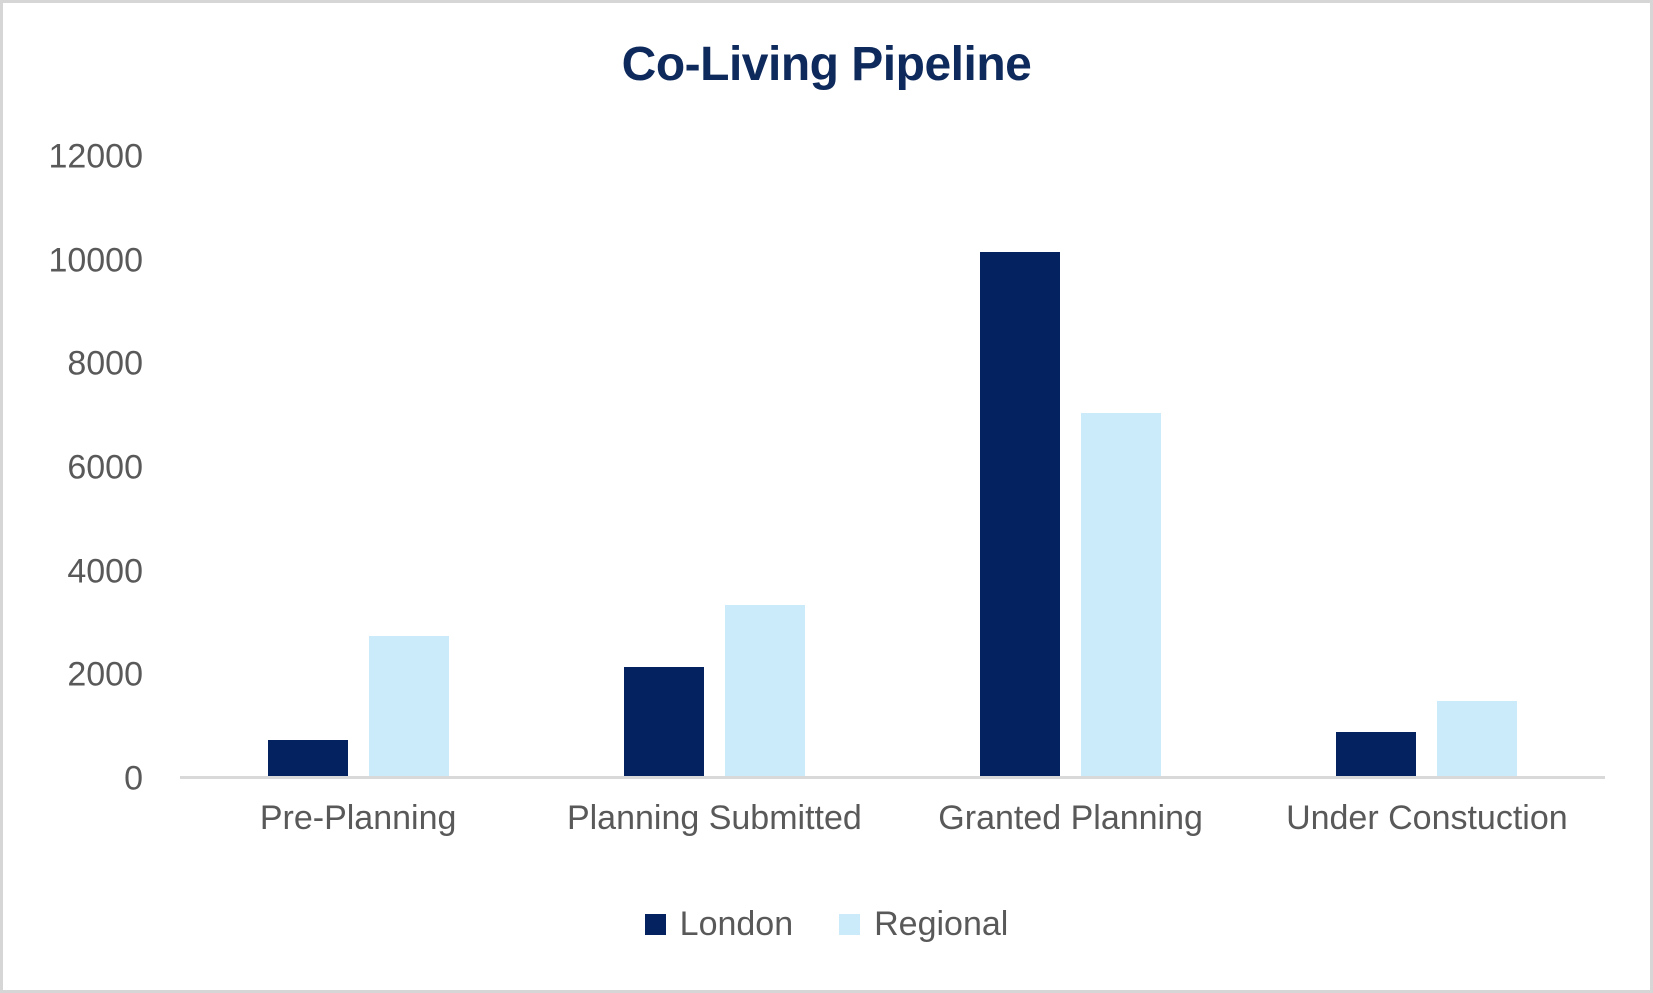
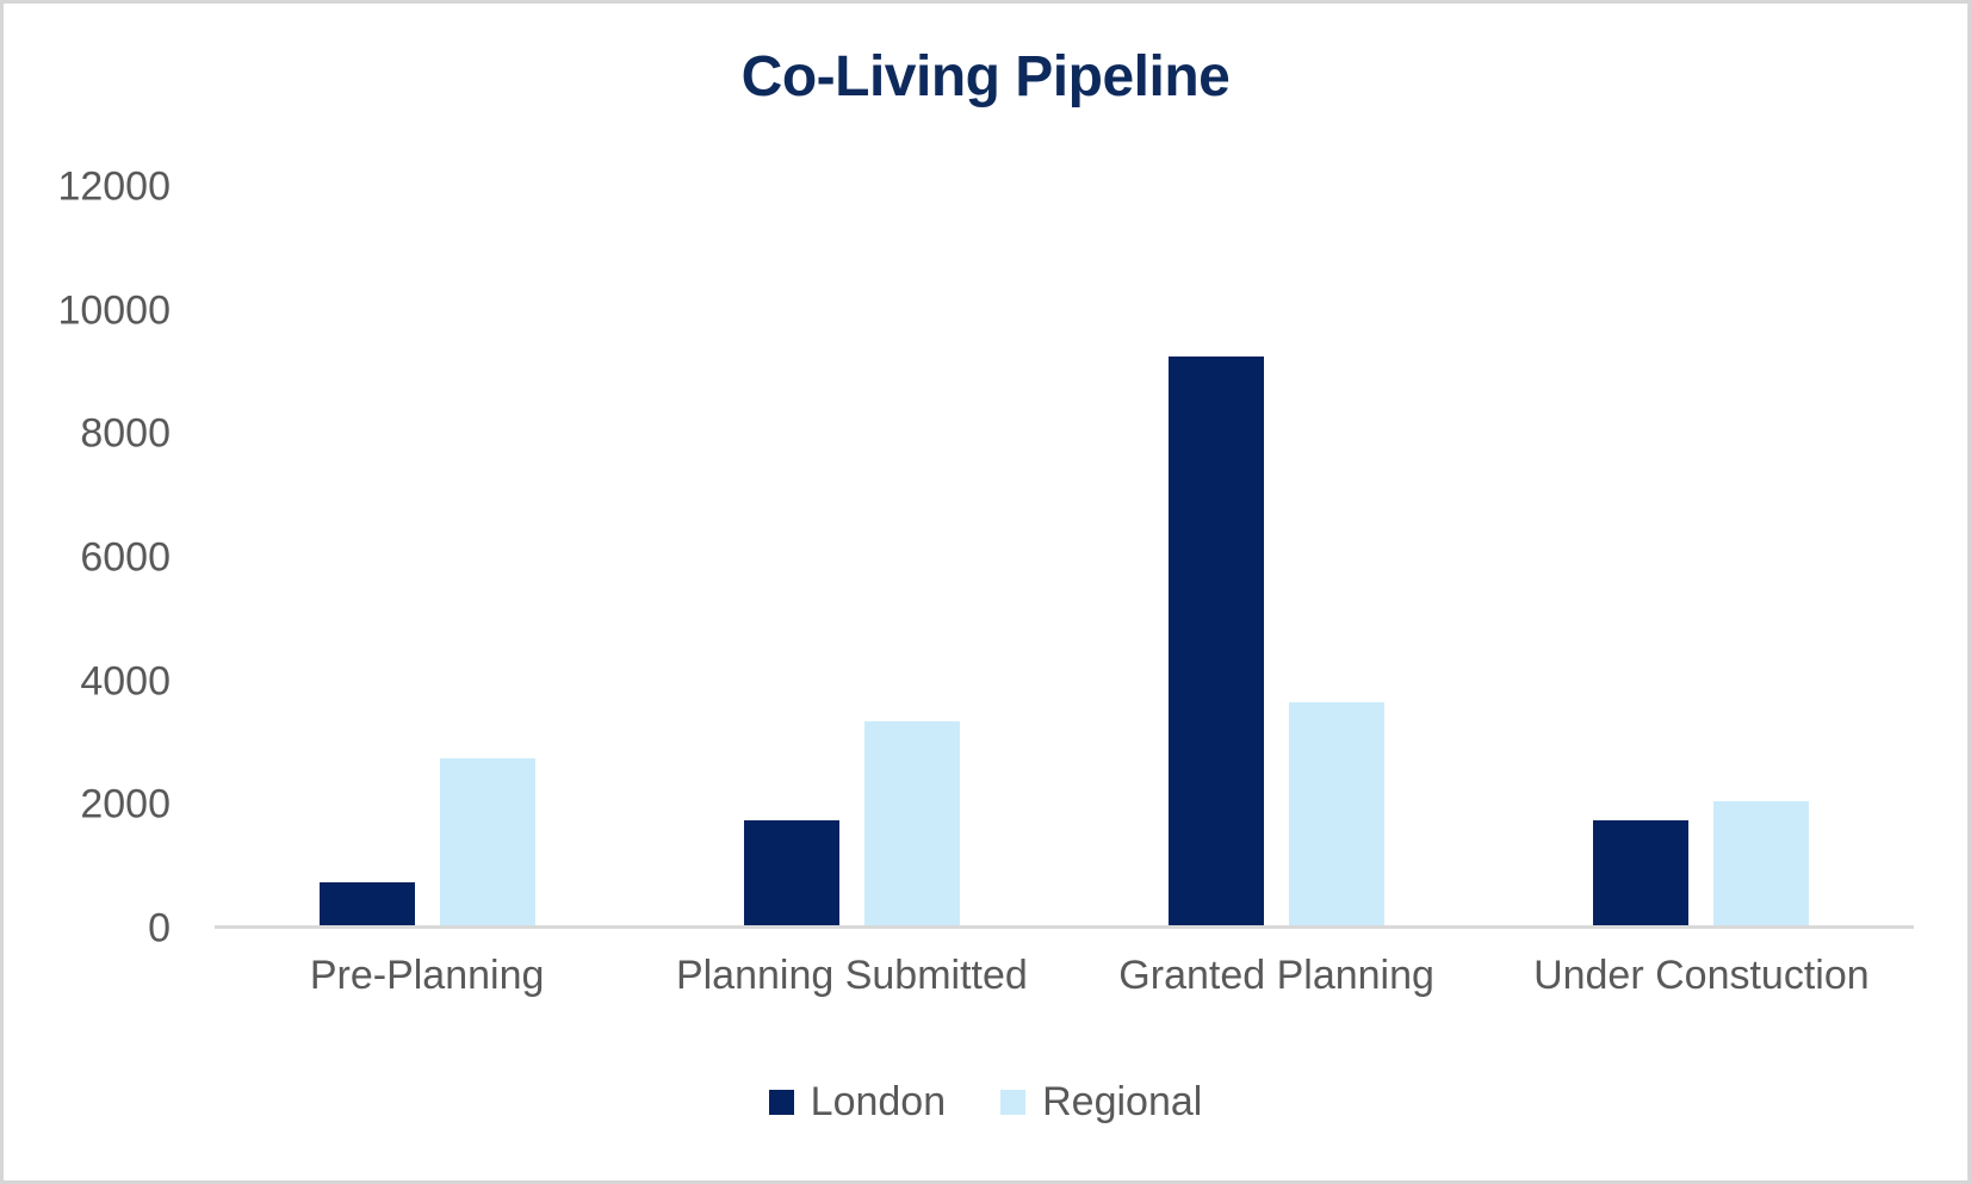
London/Planning Submitted: 2100 -> 1700
London/Granted Planning: 10100 -> 9200
Regional/Granted Planning: 7000 -> 3600
London/Under Constuction: 800 -> 1700
Regional/Under Constuction: 1400 -> 2000
